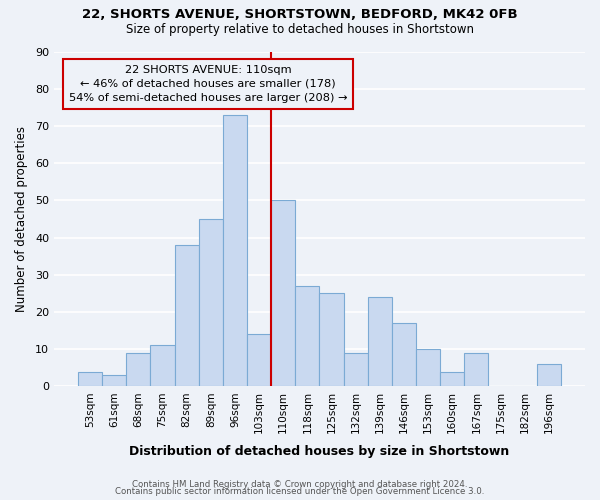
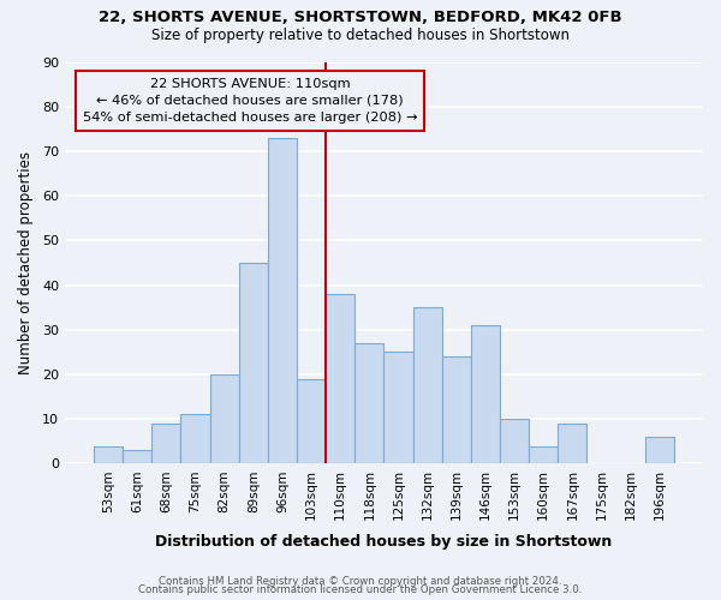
82sqm: 38 -> 20
103sqm: 14 -> 19
110sqm: 50 -> 38
132sqm: 9 -> 35
146sqm: 17 -> 31
